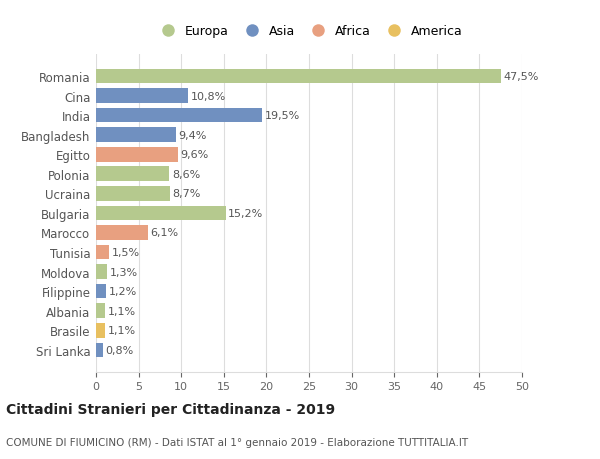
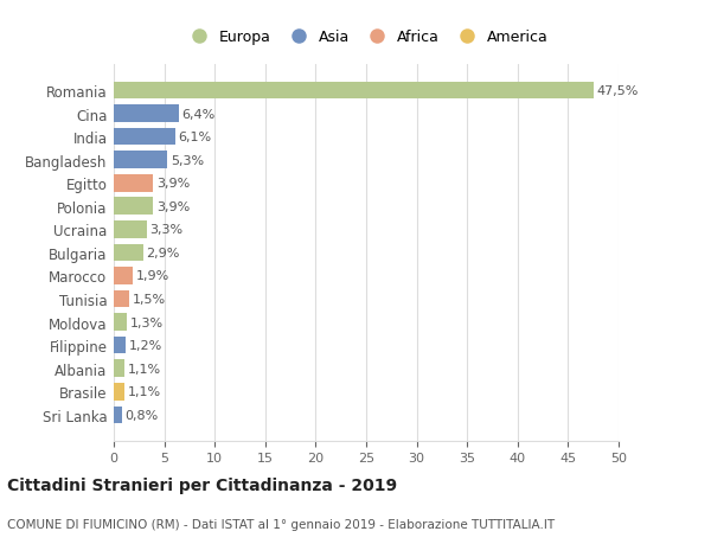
Cina: 10,8% -> 6,4%
India: 19,5% -> 6,1%
Bangladesh: 9,4% -> 5,3%
Egitto: 9,6% -> 3,9%
Polonia: 8,6% -> 3,9%
Ucraina: 8,7% -> 3,3%
Bulgaria: 15,2% -> 2,9%
Marocco: 6,1% -> 1,9%
